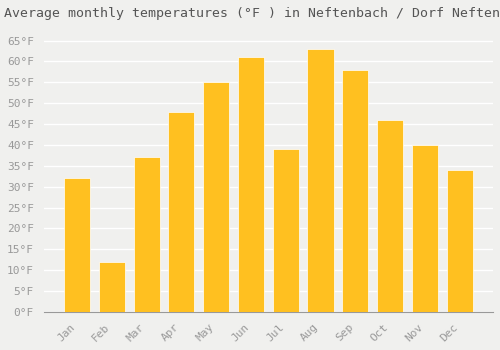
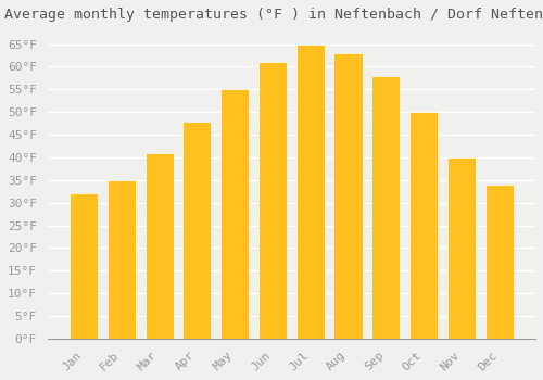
Feb: 12°F -> 35°F
Mar: 37°F -> 41°F
Jul: 39°F -> 65°F
Oct: 46°F -> 50°F
